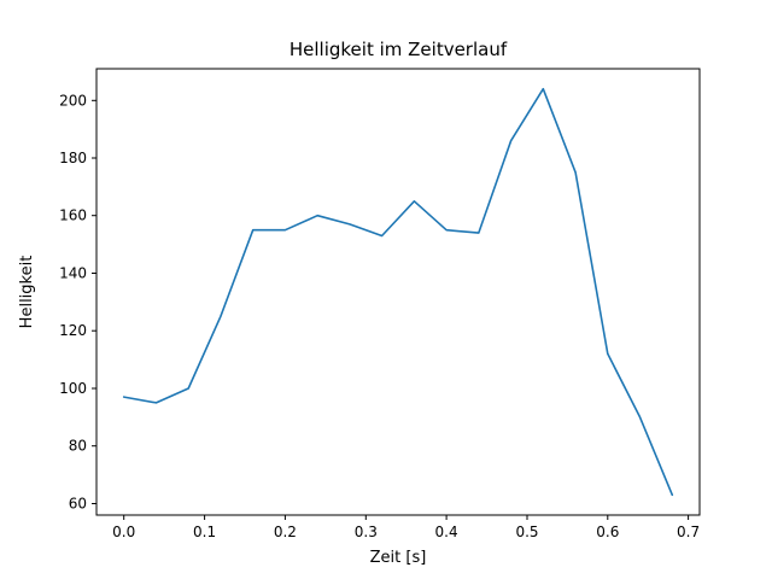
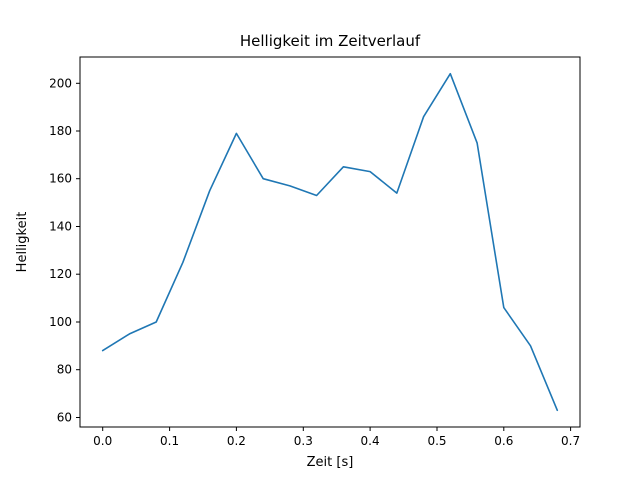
0.0: 97 -> 88
0.2: 155 -> 179
0.4: 155 -> 163
0.6: 112 -> 106
